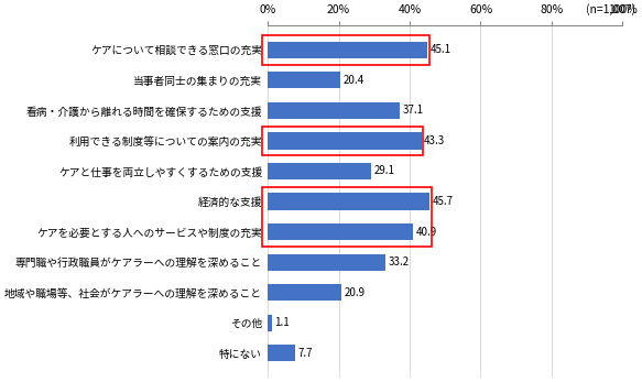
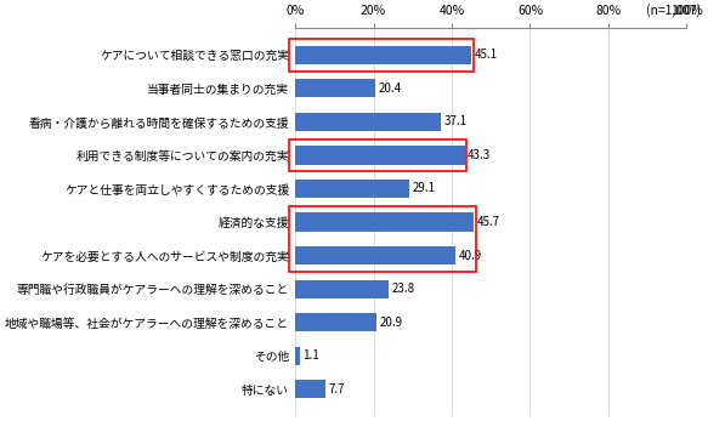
専門職や行政職員がケアラーへの理解を深めること: 33.2 -> 23.8
